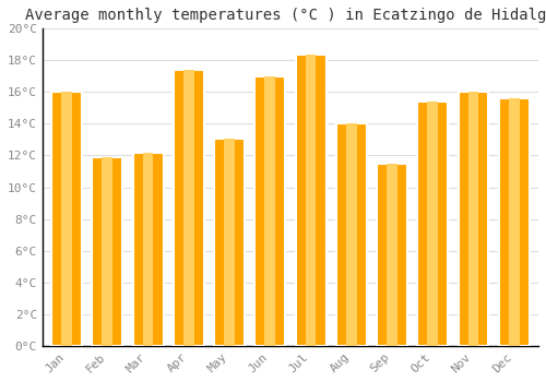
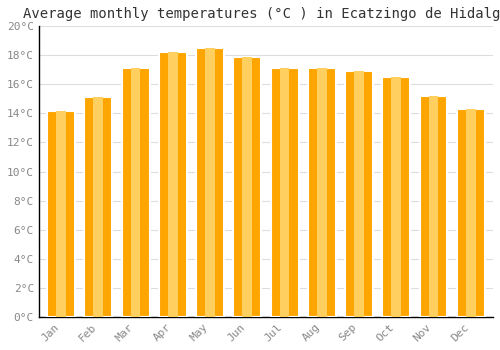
Jan: 16.0°C -> 14.2°C
Feb: 11.9°C -> 15.1°C
Mar: 12.2°C -> 17.1°C
Apr: 17.4°C -> 18.2°C
May: 13.1°C -> 18.5°C
Jun: 17.0°C -> 17.9°C
Jul: 18.4°C -> 17.1°C
Aug: 14.0°C -> 17.1°C
Sep: 11.5°C -> 16.9°C
Oct: 15.4°C -> 16.5°C
Nov: 16.0°C -> 15.2°C
Dec: 15.6°C -> 14.3°C
